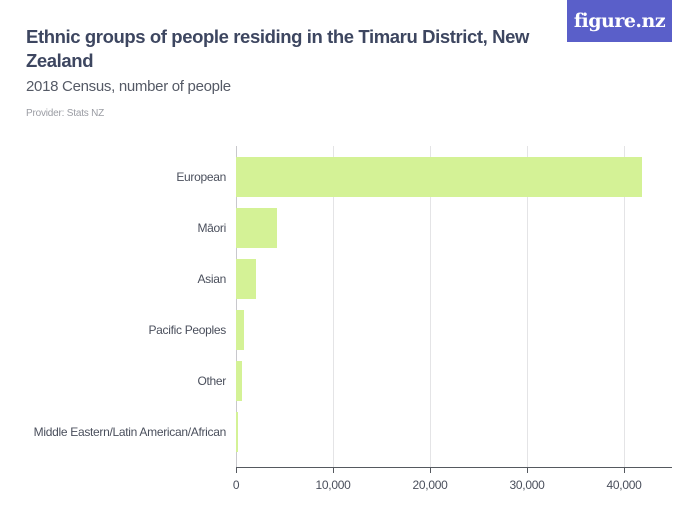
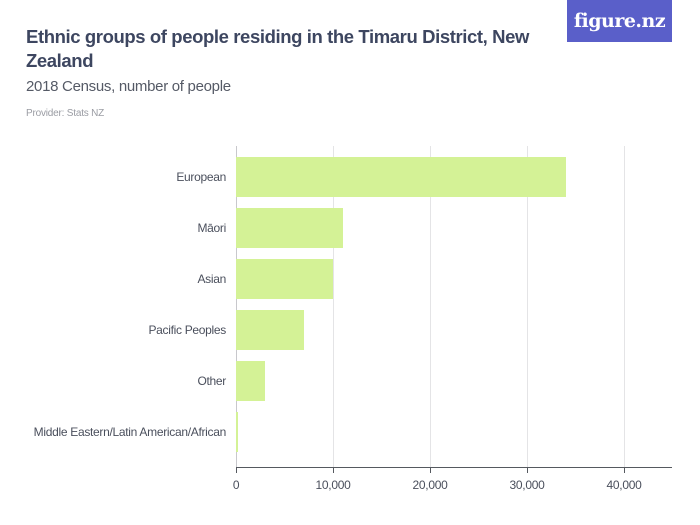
European: 42000 -> 34000
Māori: 4000 -> 11000
Asian: 2000 -> 10000
Pacific Peoples: 1000 -> 7000
Other: 1000 -> 3000
